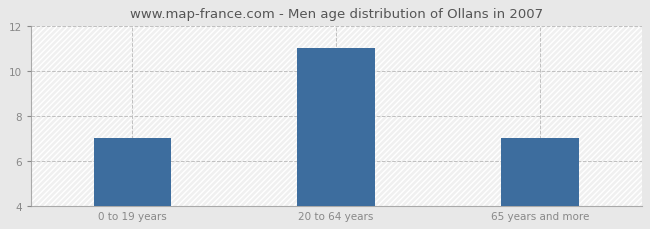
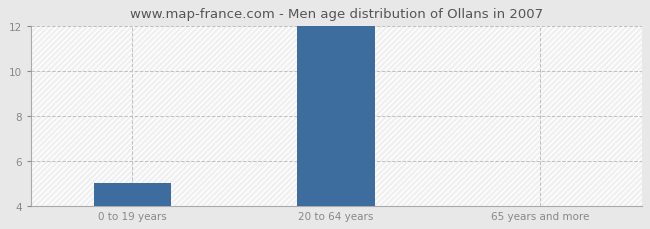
0 to 19 years: 7 -> 5
20 to 64 years: 11 -> 12
65 years and more: 7 -> 4
